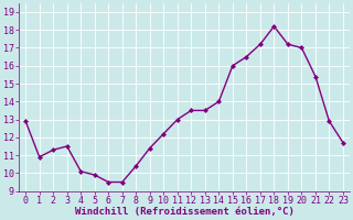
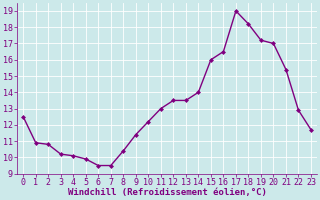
0: 12.9 -> 12.5
2: 11.3 -> 10.8
3: 11.5 -> 10.2
17: 17.2 -> 19.0
